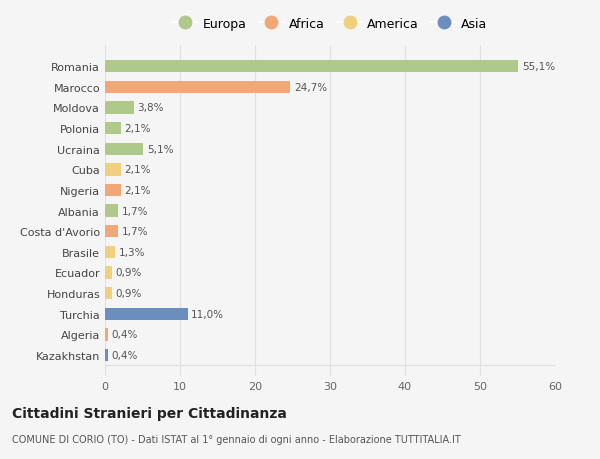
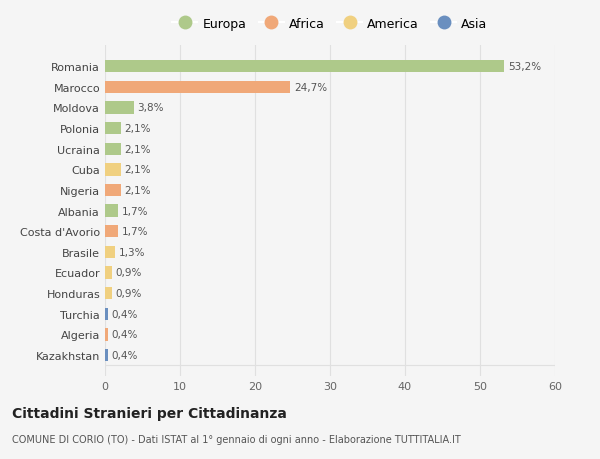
Romania: 55,1% -> 53,2%
Ucraina: 5,1% -> 2,1%
Turchia: 11,0% -> 0,4%
